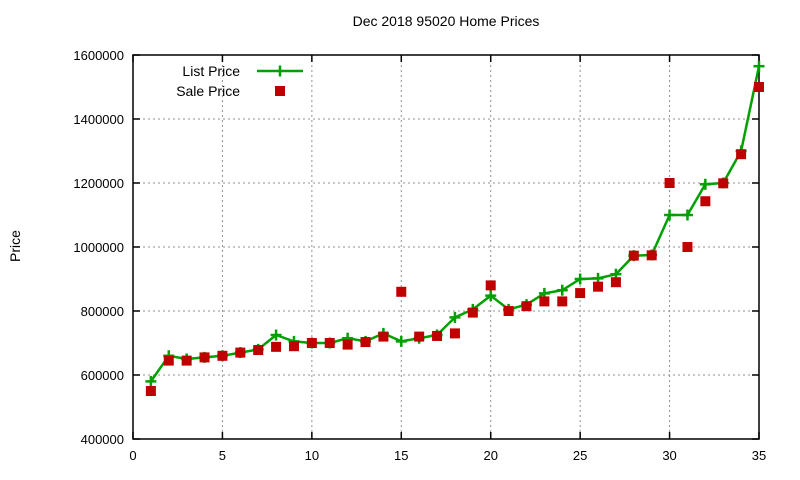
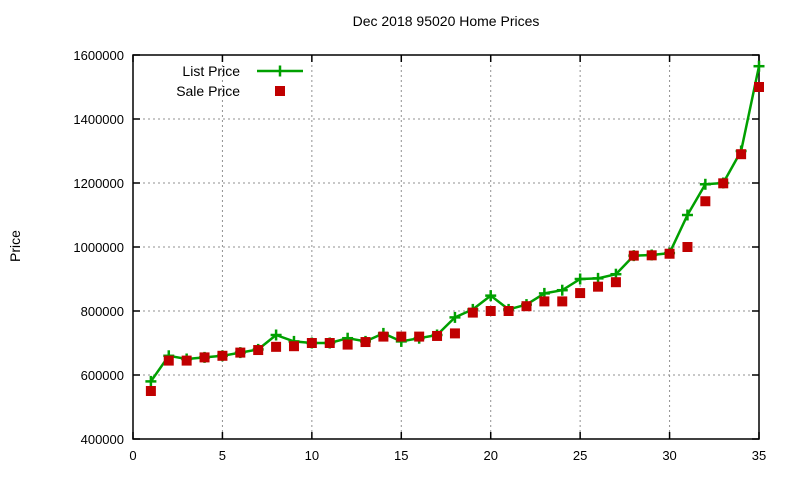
Sale Price/15: 860000 -> 720000
Sale Price/20: 880000 -> 800000
List Price/30: 1100000 -> 980000
Sale Price/30: 1200000 -> 980000
